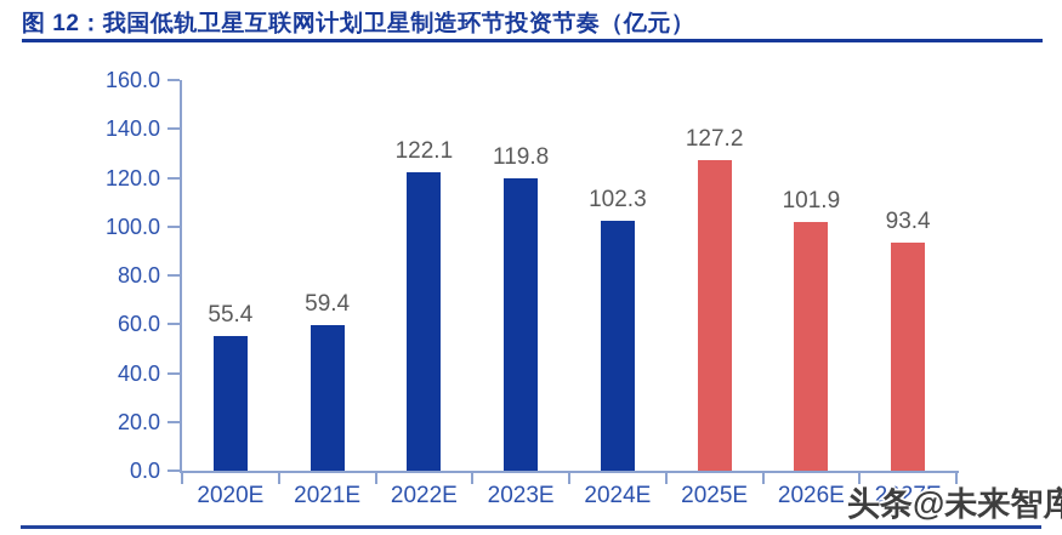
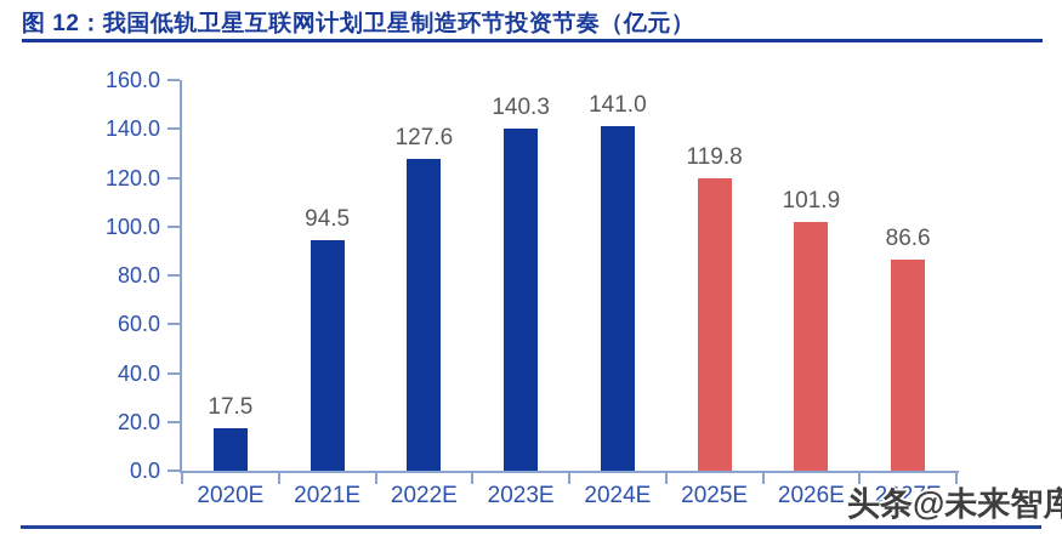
2020E: 55.4 -> 17.5
2021E: 59.4 -> 94.5
2022E: 122.1 -> 127.6
2023E: 119.8 -> 140.3
2024E: 102.3 -> 141.0
2025E: 127.2 -> 119.8
2027E: 93.4 -> 86.6
